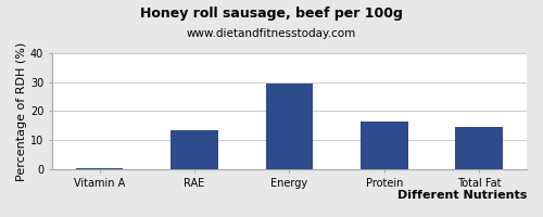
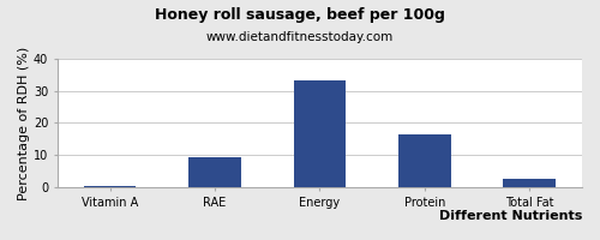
RAE: 13.5 -> 9.2
Energy: 29.5 -> 33.2
Total Fat: 14.5 -> 2.5
